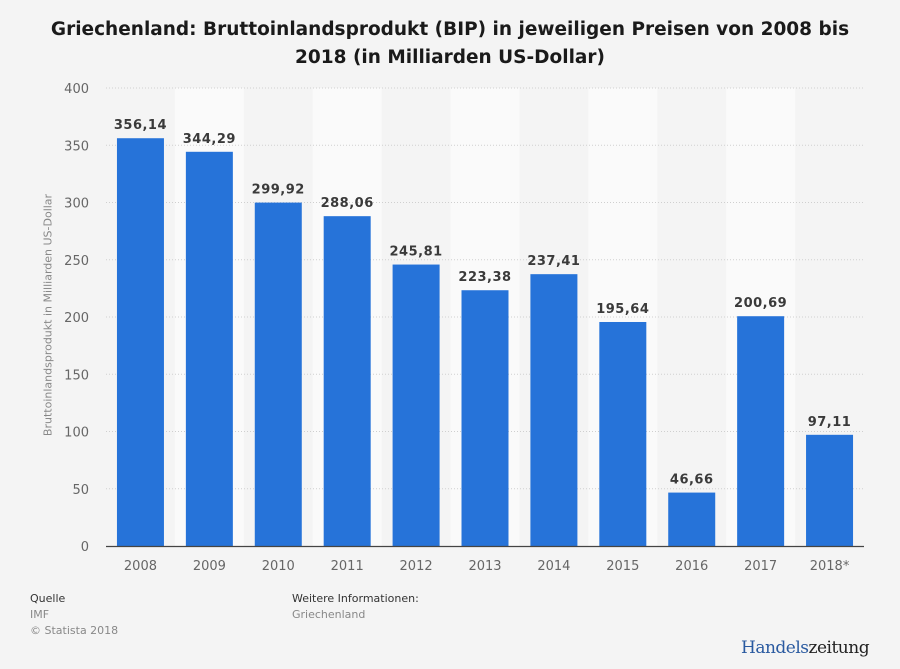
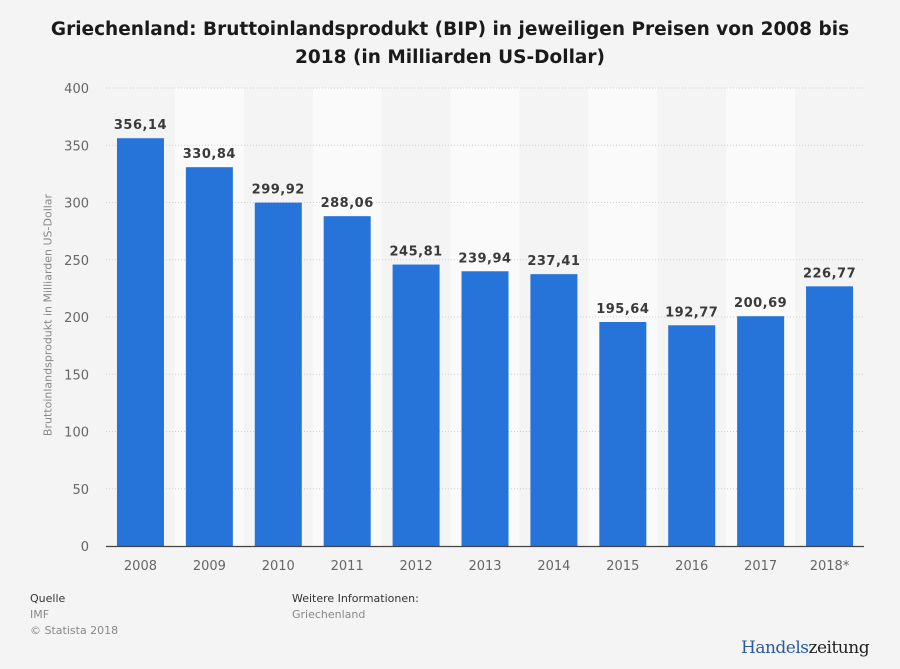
2009: 344,29 -> 330,84
2013: 223,38 -> 239,94
2016: 46,66 -> 192,77
2018*: 97,11 -> 226,77
